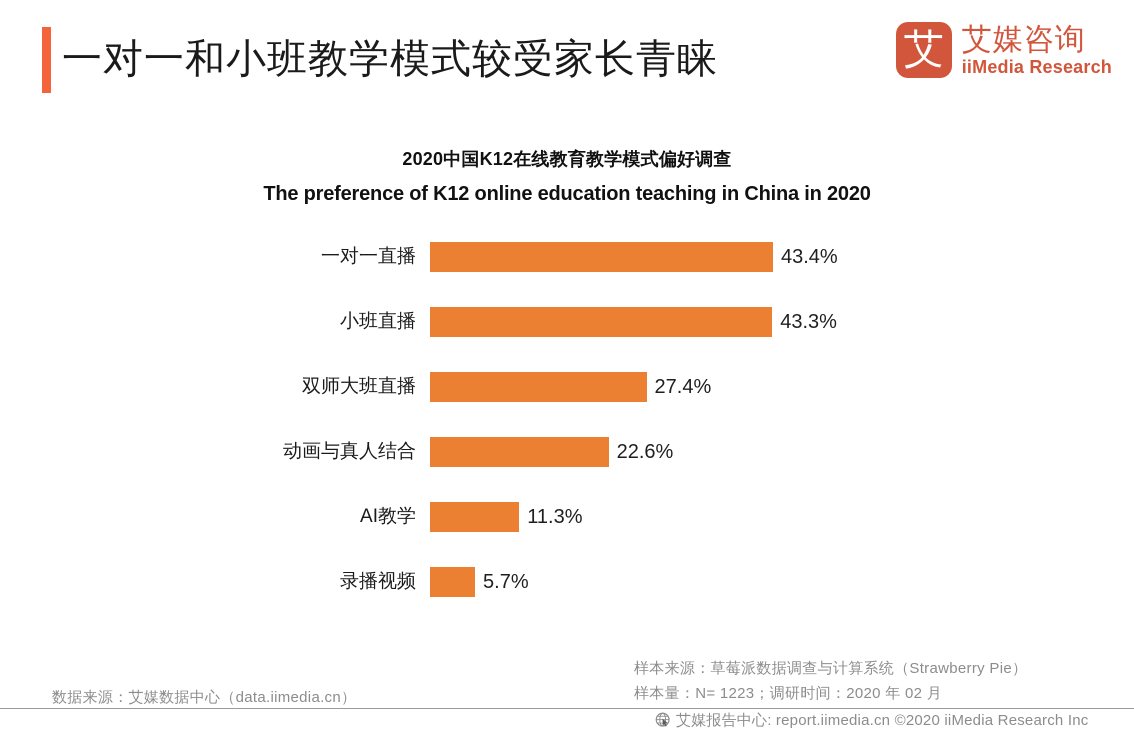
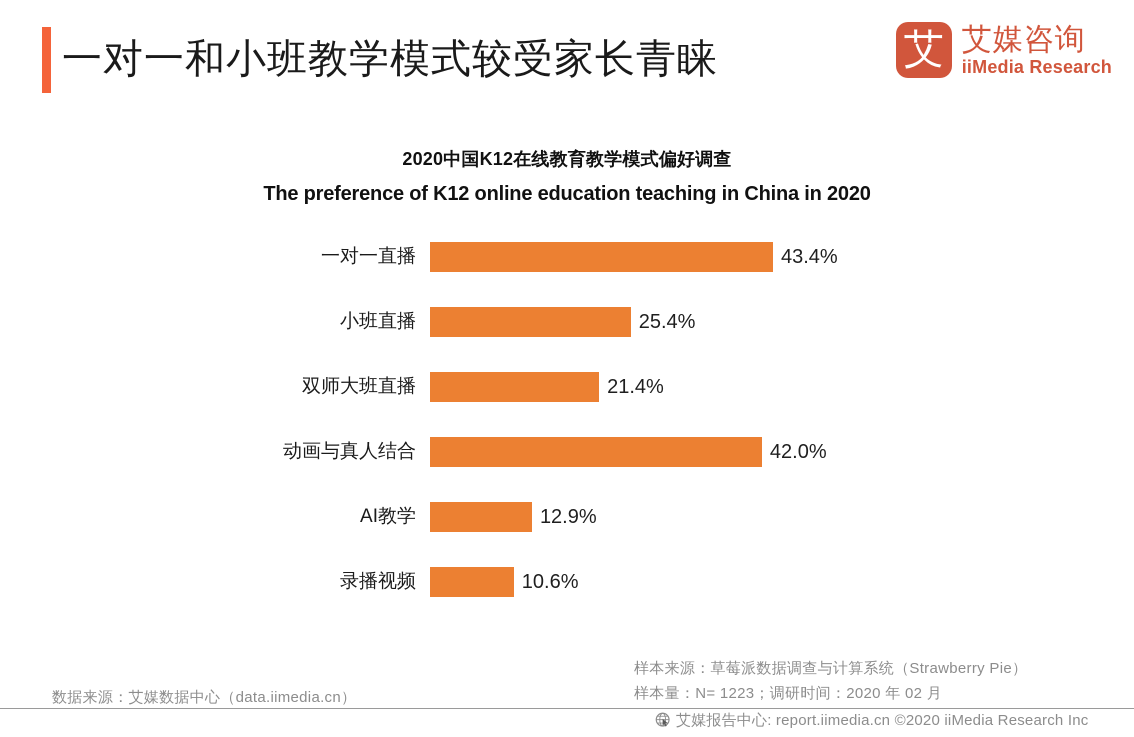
小班直播: 43.3% -> 25.4%
双师大班直播: 27.4% -> 21.4%
动画与真人结合: 22.6% -> 42.0%
AI教学: 11.3% -> 12.9%
录播视频: 5.7% -> 10.6%
